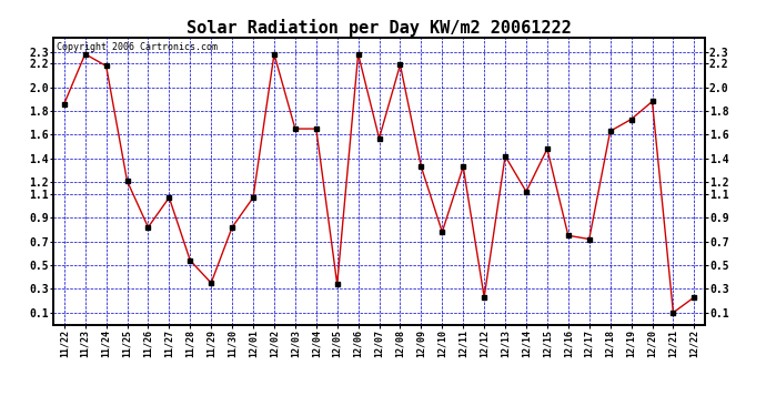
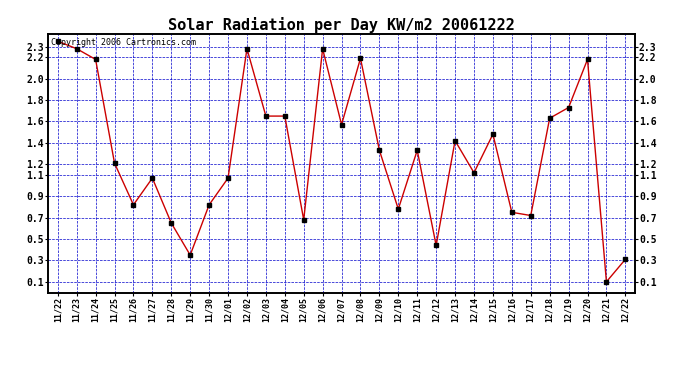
11/22: 1.86 -> 2.35
11/28: 0.54 -> 0.65
12/05: 0.34 -> 0.68
12/12: 0.23 -> 0.44
12/20: 1.88 -> 2.18
12/22: 0.23 -> 0.31
